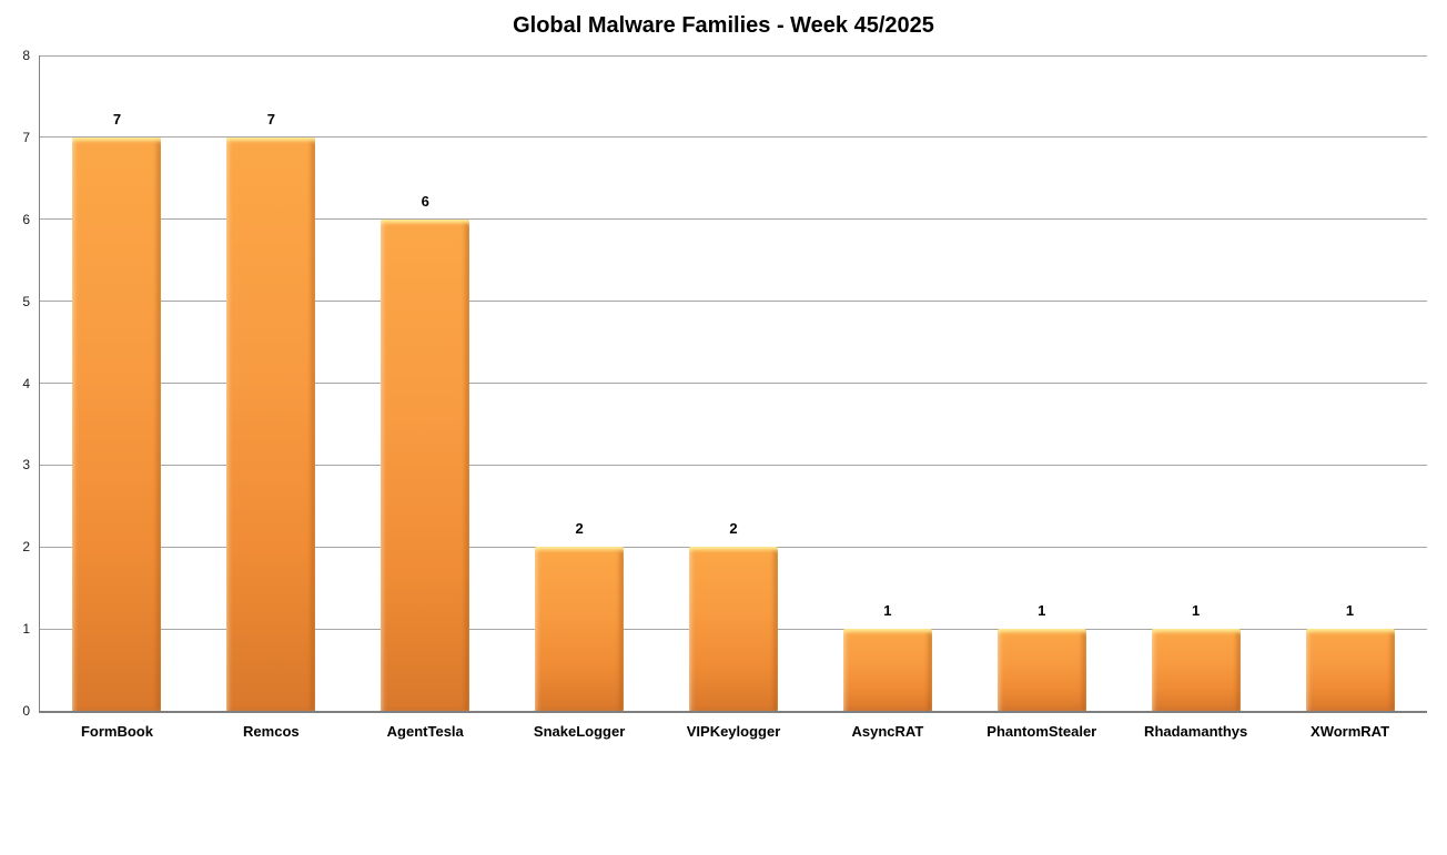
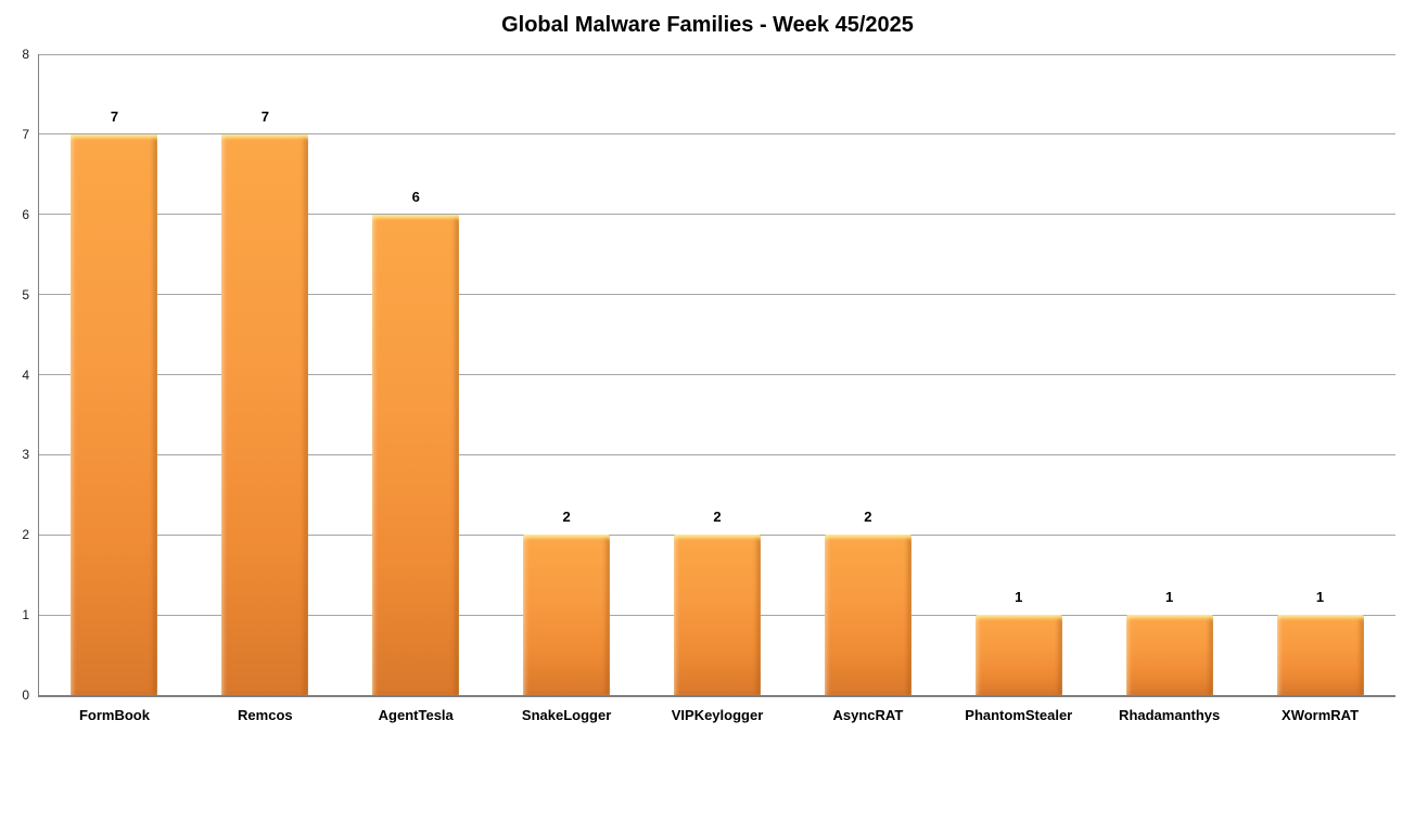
AsyncRAT: 1 -> 2
